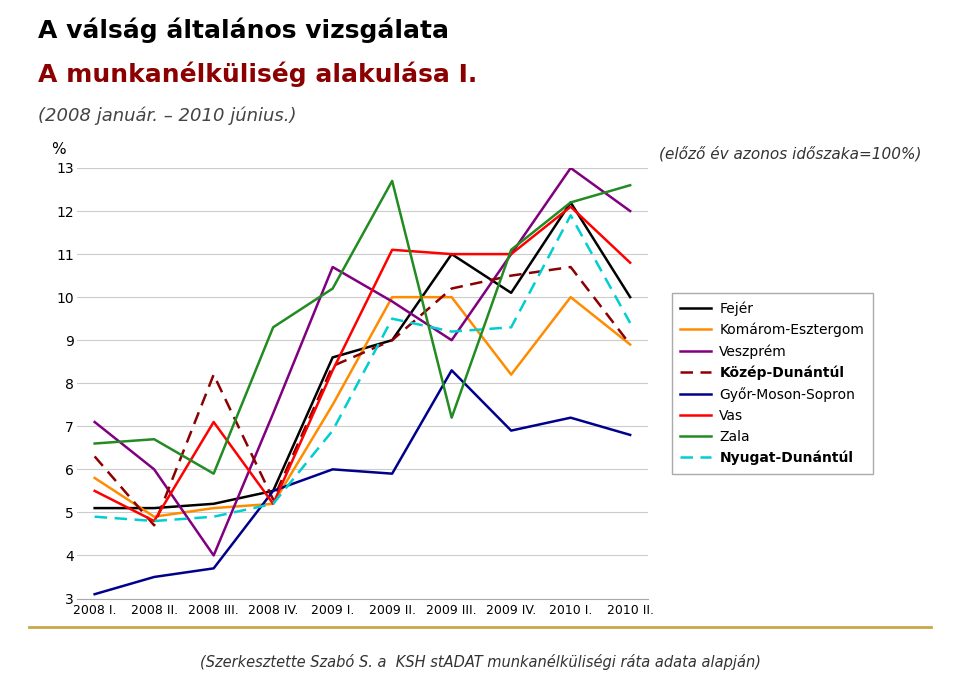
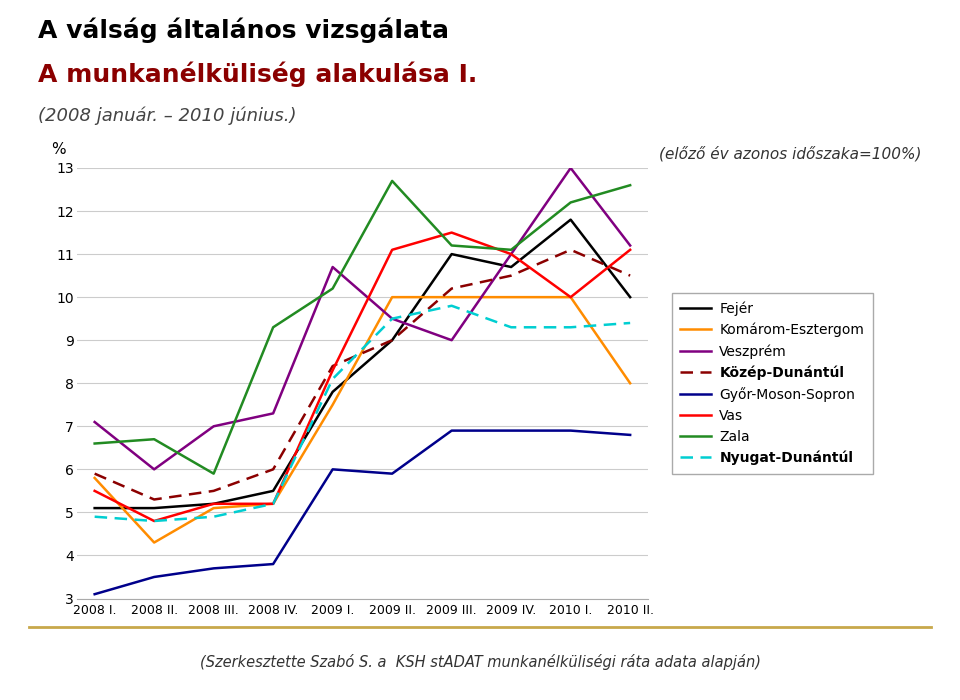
Közép-Dunántúl/2008 I.: 6.3 -> 5.9
Komárom-Esztergom/2008 II.: 4.9 -> 4.3
Közép-Dunántúl/2008 II.: 4.7 -> 5.3
Veszprém/2008 III.: 4.0 -> 7.0
Közép-Dunántúl/2008 III.: 8.2 -> 5.5
Vas/2008 III.: 7.1 -> 5.2
Közép-Dunántúl/2008 IV.: 5.3 -> 6.0
Győr-Moson-Sopron/2008 IV.: 5.5 -> 3.8
Fejér/2009 I.: 8.6 -> 7.8
Nyugat-Dunántúl/2009 I.: 6.9 -> 8.1
Veszprém/2009 II.: 9.9 -> 9.5
Győr-Moson-Sopron/2009 III.: 8.3 -> 6.9
Vas/2009 III.: 11.0 -> 11.5
Zala/2009 III.: 7.2 -> 11.2
Nyugat-Dunántúl/2009 III.: 9.2 -> 9.8
Fejér/2009 IV.: 10.1 -> 10.7
Komárom-Esztergom/2009 IV.: 8.2 -> 10.0
Fejér/2010 I.: 12.2 -> 11.8
Közép-Dunántúl/2010 I.: 10.7 -> 11.1
Győr-Moson-Sopron/2010 I.: 7.2 -> 6.9
Vas/2010 I.: 12.1 -> 10.0
Nyugat-Dunántúl/2010 I.: 11.9 -> 9.3
Komárom-Esztergom/2010 II.: 8.9 -> 8.0
Veszprém/2010 II.: 12.0 -> 11.2
Közép-Dunántúl/2010 II.: 8.9 -> 10.5
Vas/2010 II.: 10.8 -> 11.1
